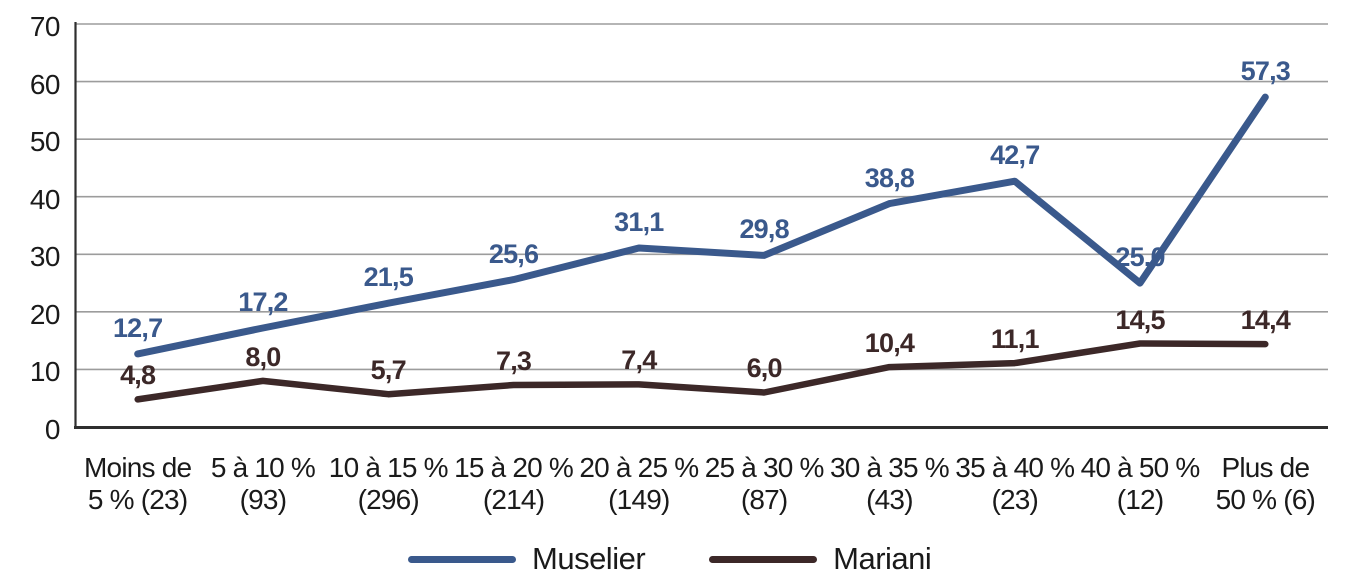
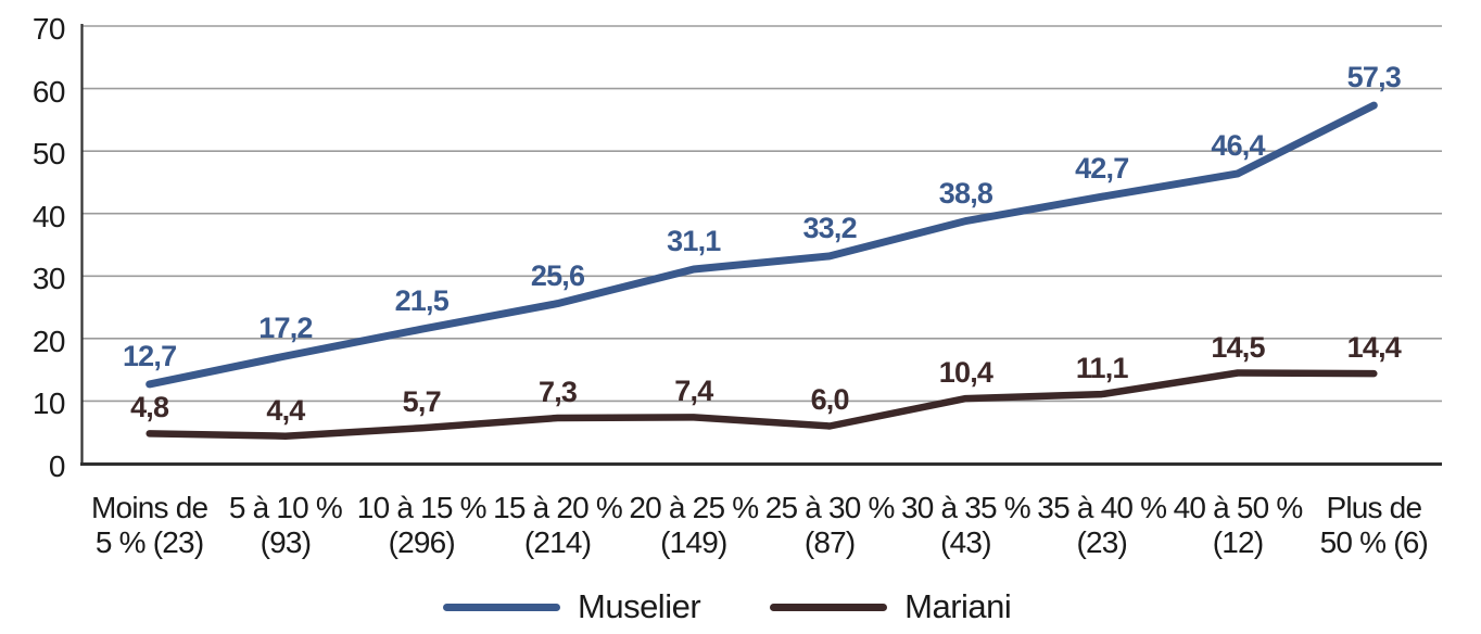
Mariani/5 à 10 % (93): 8,0 -> 4,4
Muselier/25 à 30 % (87): 29,8 -> 33,2
Muselier/40 à 50 % (12): 25,0 -> 46,4
